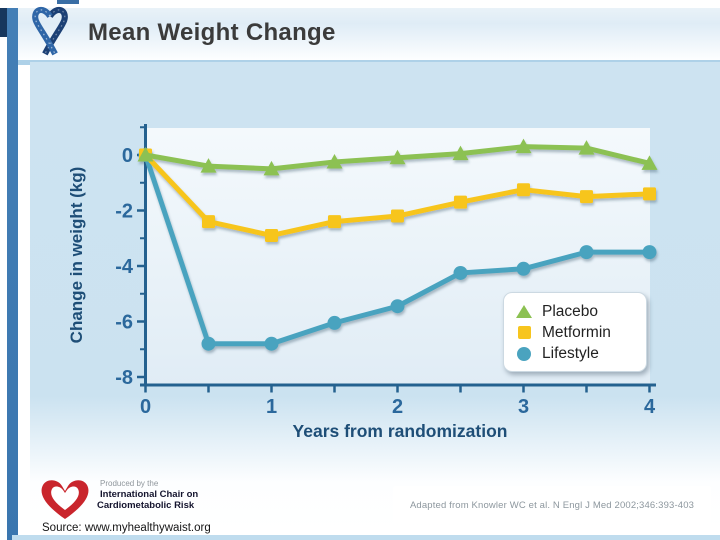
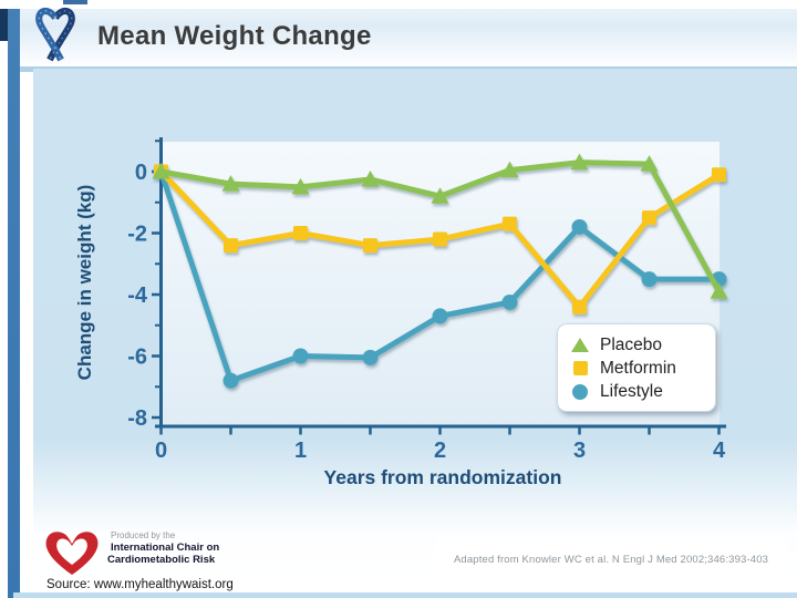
Metformin/1: -2.9 -> -2.0
Lifestyle/1: -6.8 -> -6.0
Placebo/2: -0.1 -> -0.8
Lifestyle/2: -5.5 -> -4.7
Metformin/3: -1.2 -> -4.4
Lifestyle/3: -4.1 -> -1.8
Placebo/4: -0.3 -> -3.9
Metformin/4: -1.4 -> -0.1
